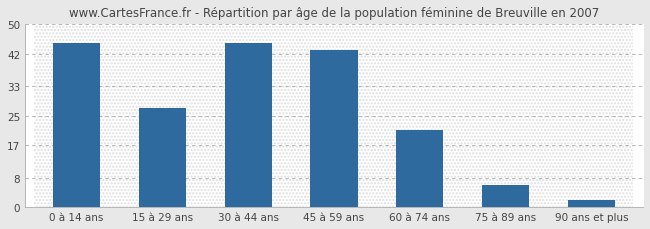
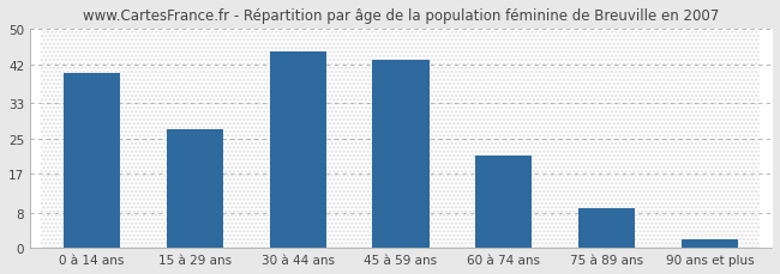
0 à 14 ans: 45 -> 40
75 à 89 ans: 6 -> 9
